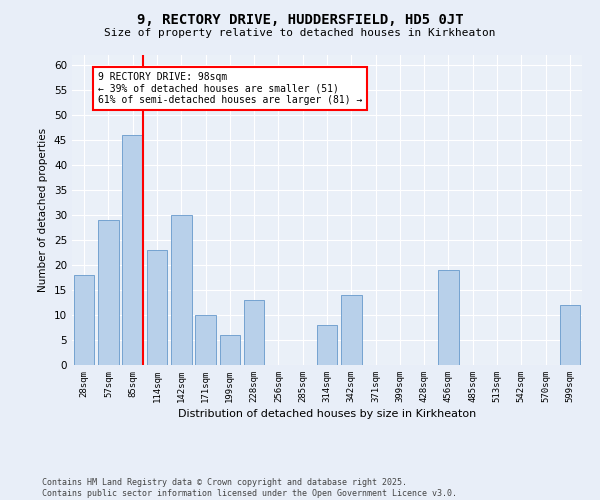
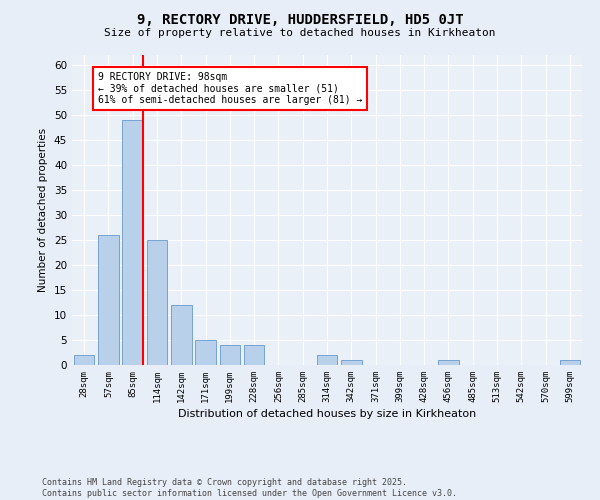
28sqm: 18 -> 2
57sqm: 29 -> 26
85sqm: 46 -> 49
114sqm: 23 -> 25
142sqm: 30 -> 12
171sqm: 10 -> 5
199sqm: 6 -> 4
228sqm: 13 -> 4
314sqm: 8 -> 2
342sqm: 14 -> 1
456sqm: 19 -> 1
599sqm: 12 -> 1
